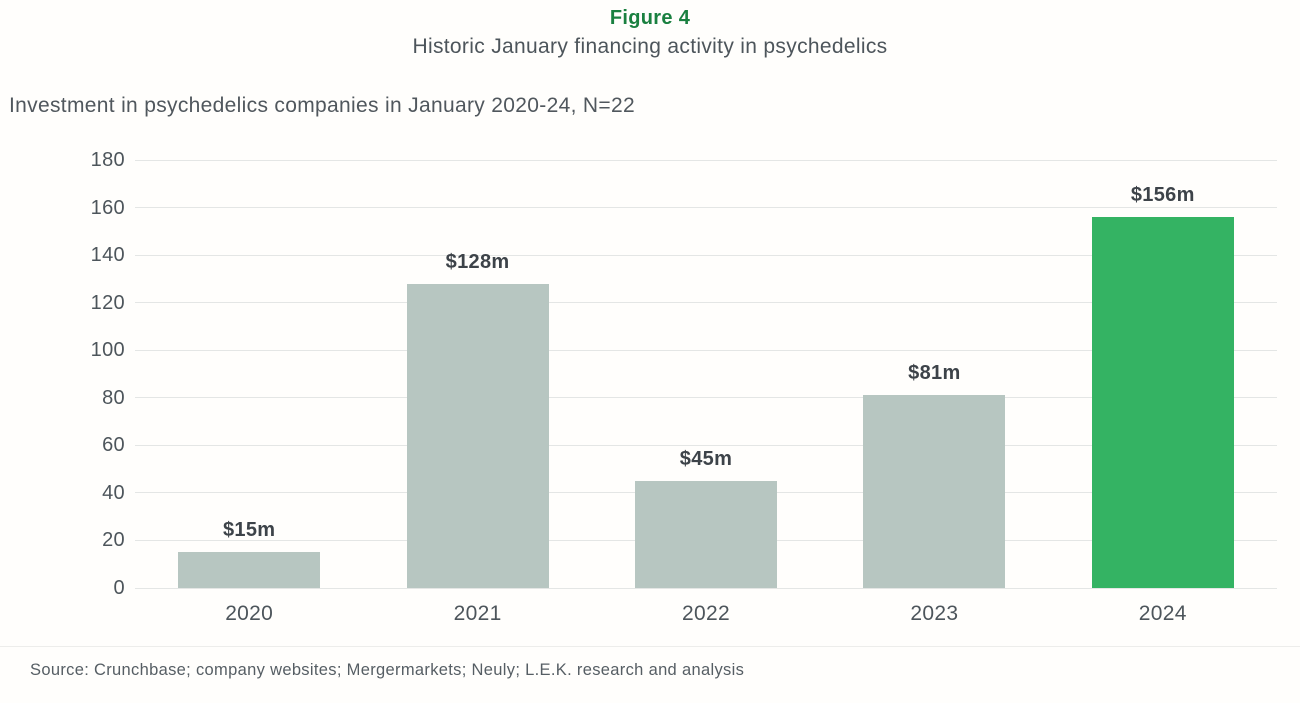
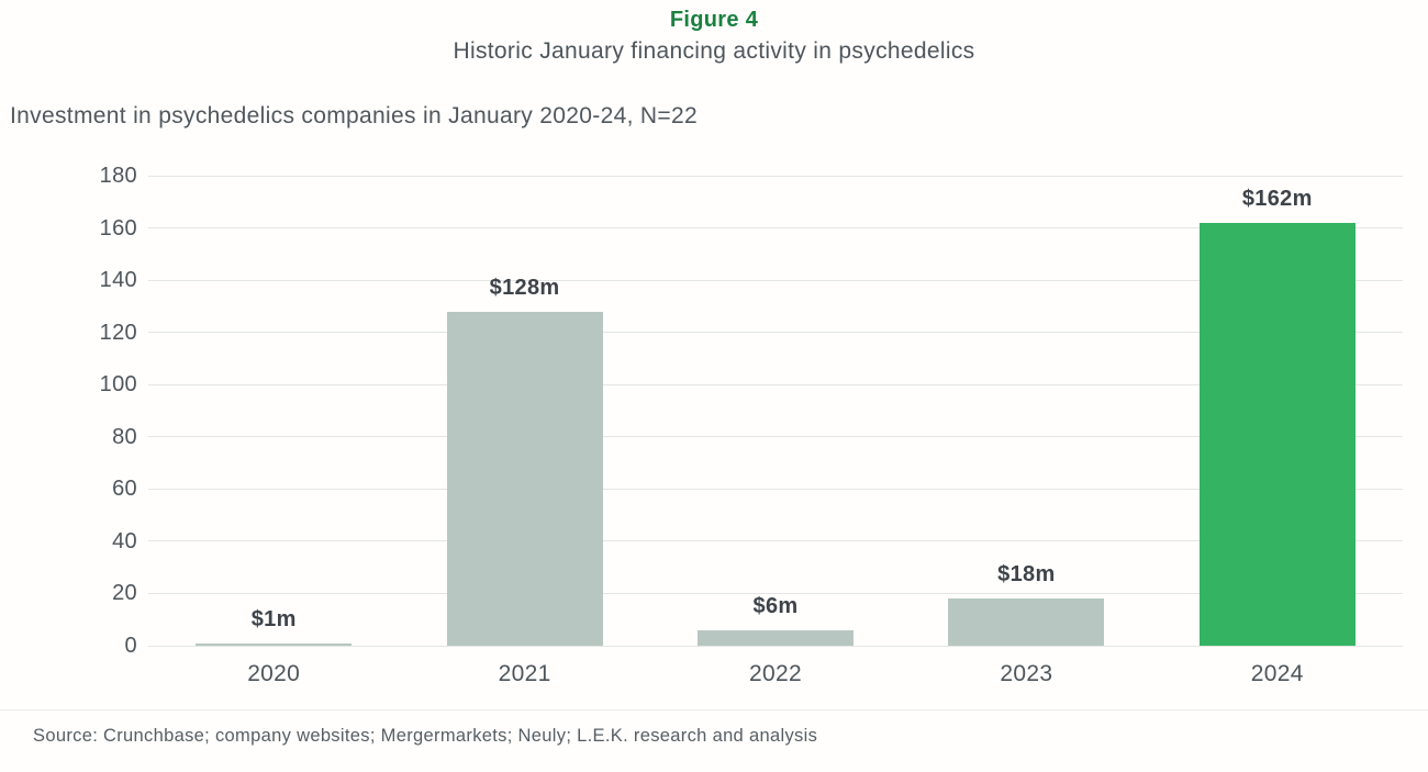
2020: $15m -> $1m
2022: $45m -> $6m
2023: $81m -> $18m
2024: $156m -> $162m
